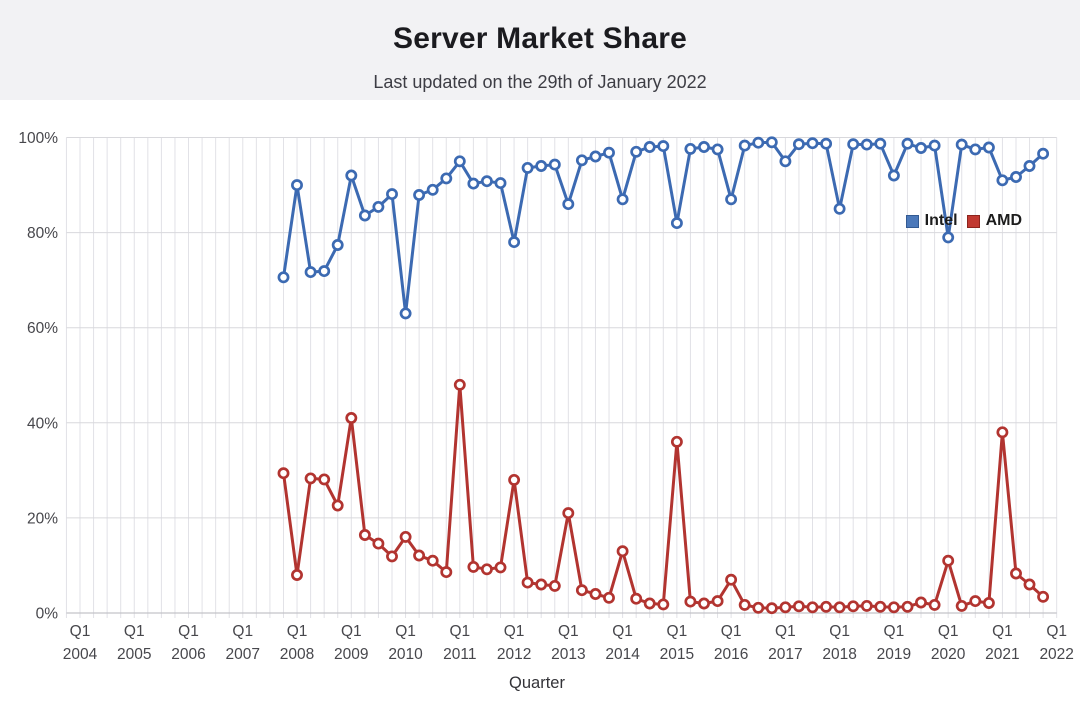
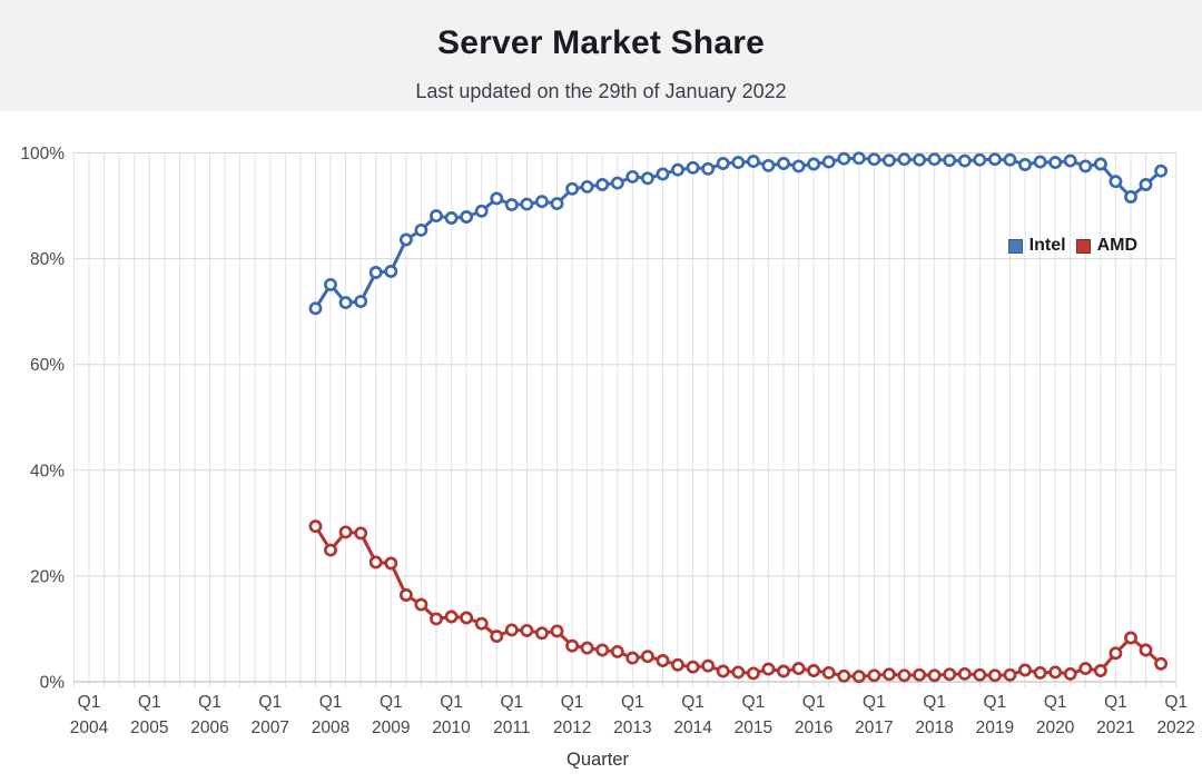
Intel/Q1 2008: 90% -> 75%
AMD/Q1 2008: 8% -> 25%
Intel/Q1 2009: 92% -> 78%
AMD/Q1 2009: 41% -> 22%
Intel/Q1 2010: 63% -> 88%
AMD/Q1 2010: 16% -> 12%
Intel/Q1 2011: 95% -> 90%
AMD/Q1 2011: 48% -> 10%
Intel/Q1 2012: 78% -> 93%
AMD/Q1 2012: 28% -> 7%
Intel/Q1 2013: 86% -> 96%
AMD/Q1 2013: 21% -> 4%
Intel/Q1 2014: 87% -> 97%
AMD/Q1 2014: 13% -> 3%
Intel/Q1 2015: 82% -> 98%
AMD/Q1 2015: 36% -> 2%
Intel/Q1 2016: 87% -> 98%
AMD/Q1 2016: 7% -> 2%
Intel/Q1 2017: 95% -> 99%
Intel/Q1 2018: 85% -> 99%
Intel/Q1 2019: 92% -> 99%
Intel/Q1 2020: 79% -> 98%
AMD/Q1 2020: 11% -> 2%
Intel/Q1 2021: 91% -> 95%
AMD/Q1 2021: 38% -> 5%
